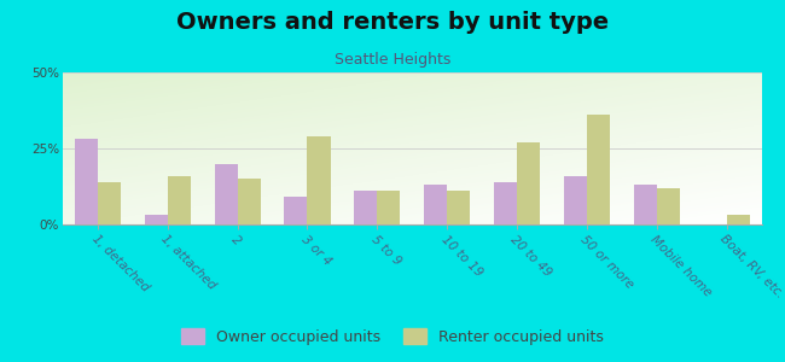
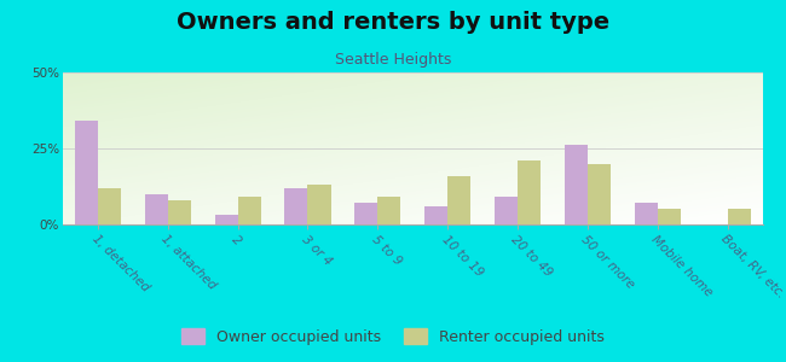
Owner occupied units/1, detached: 28% -> 34%
Renter occupied units/1, detached: 14% -> 12%
Owner occupied units/1, attached: 3% -> 10%
Renter occupied units/1, attached: 16% -> 8%
Owner occupied units/2: 20% -> 3%
Renter occupied units/2: 15% -> 9%
Owner occupied units/3 or 4: 9% -> 12%
Renter occupied units/3 or 4: 29% -> 13%
Owner occupied units/5 to 9: 11% -> 7%
Renter occupied units/5 to 9: 11% -> 9%
Owner occupied units/10 to 19: 13% -> 6%
Renter occupied units/10 to 19: 11% -> 16%
Owner occupied units/20 to 49: 14% -> 9%
Renter occupied units/20 to 49: 27% -> 21%
Owner occupied units/50 or more: 16% -> 26%
Renter occupied units/50 or more: 36% -> 20%
Owner occupied units/Mobile home: 13% -> 7%
Renter occupied units/Mobile home: 12% -> 5%
Renter occupied units/Boat, RV, etc.: 3% -> 5%
